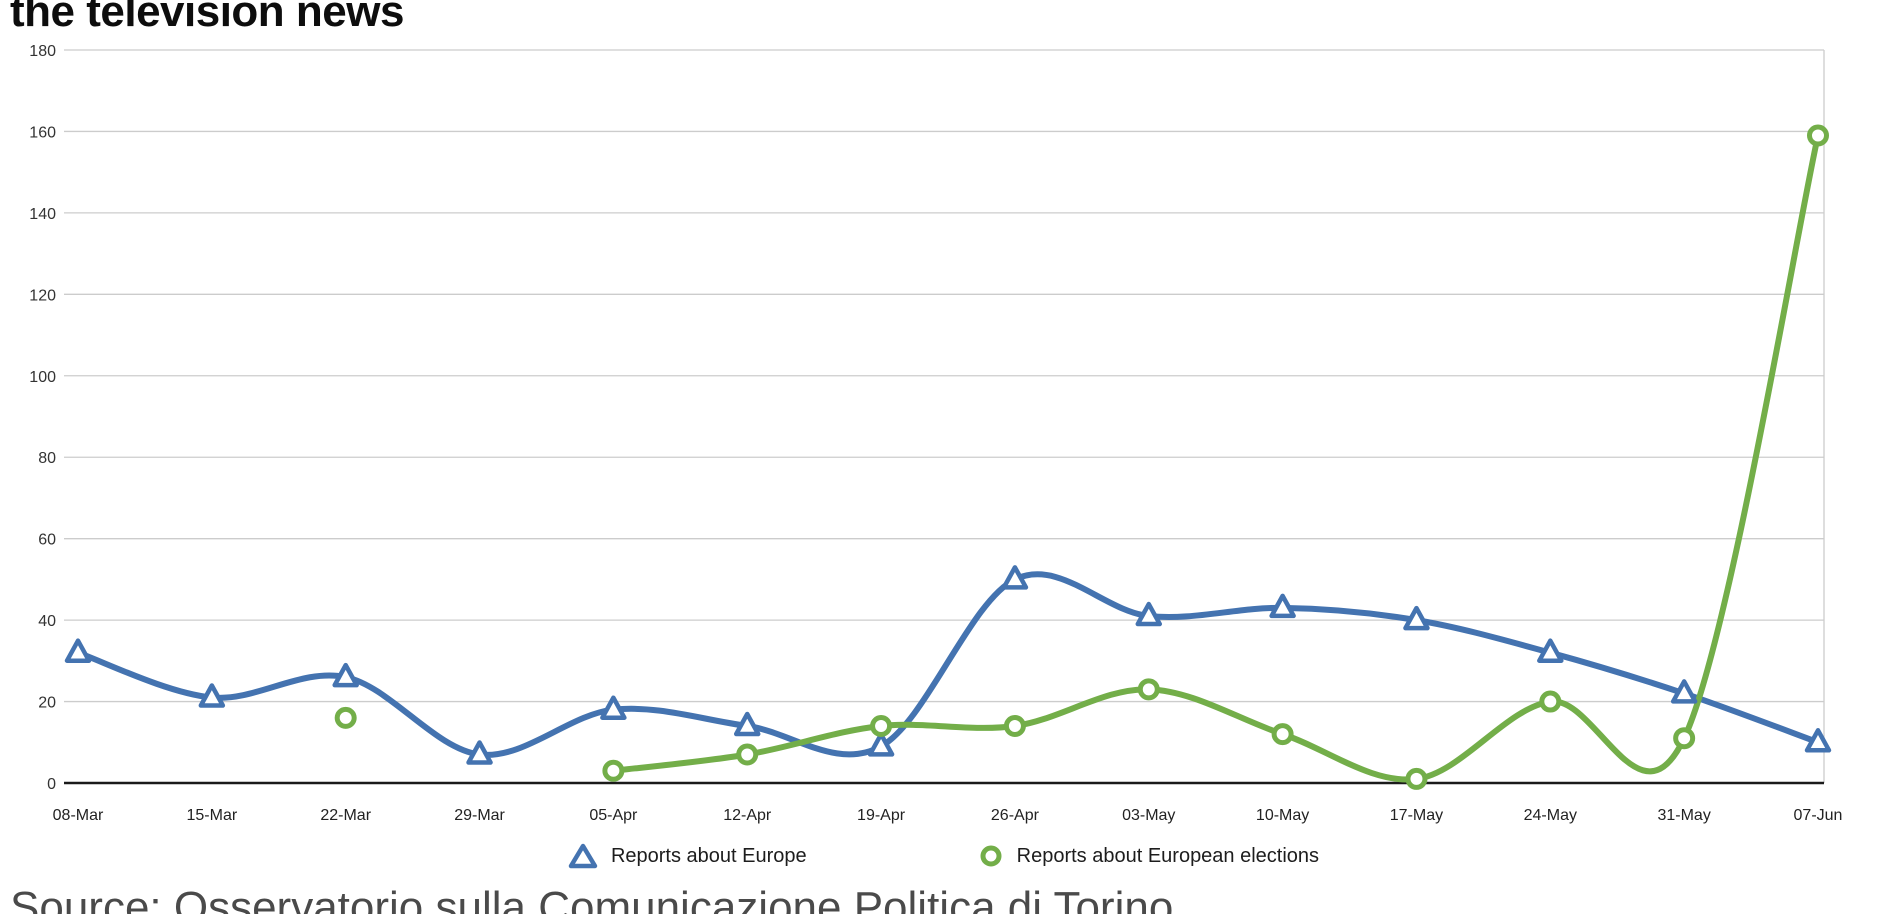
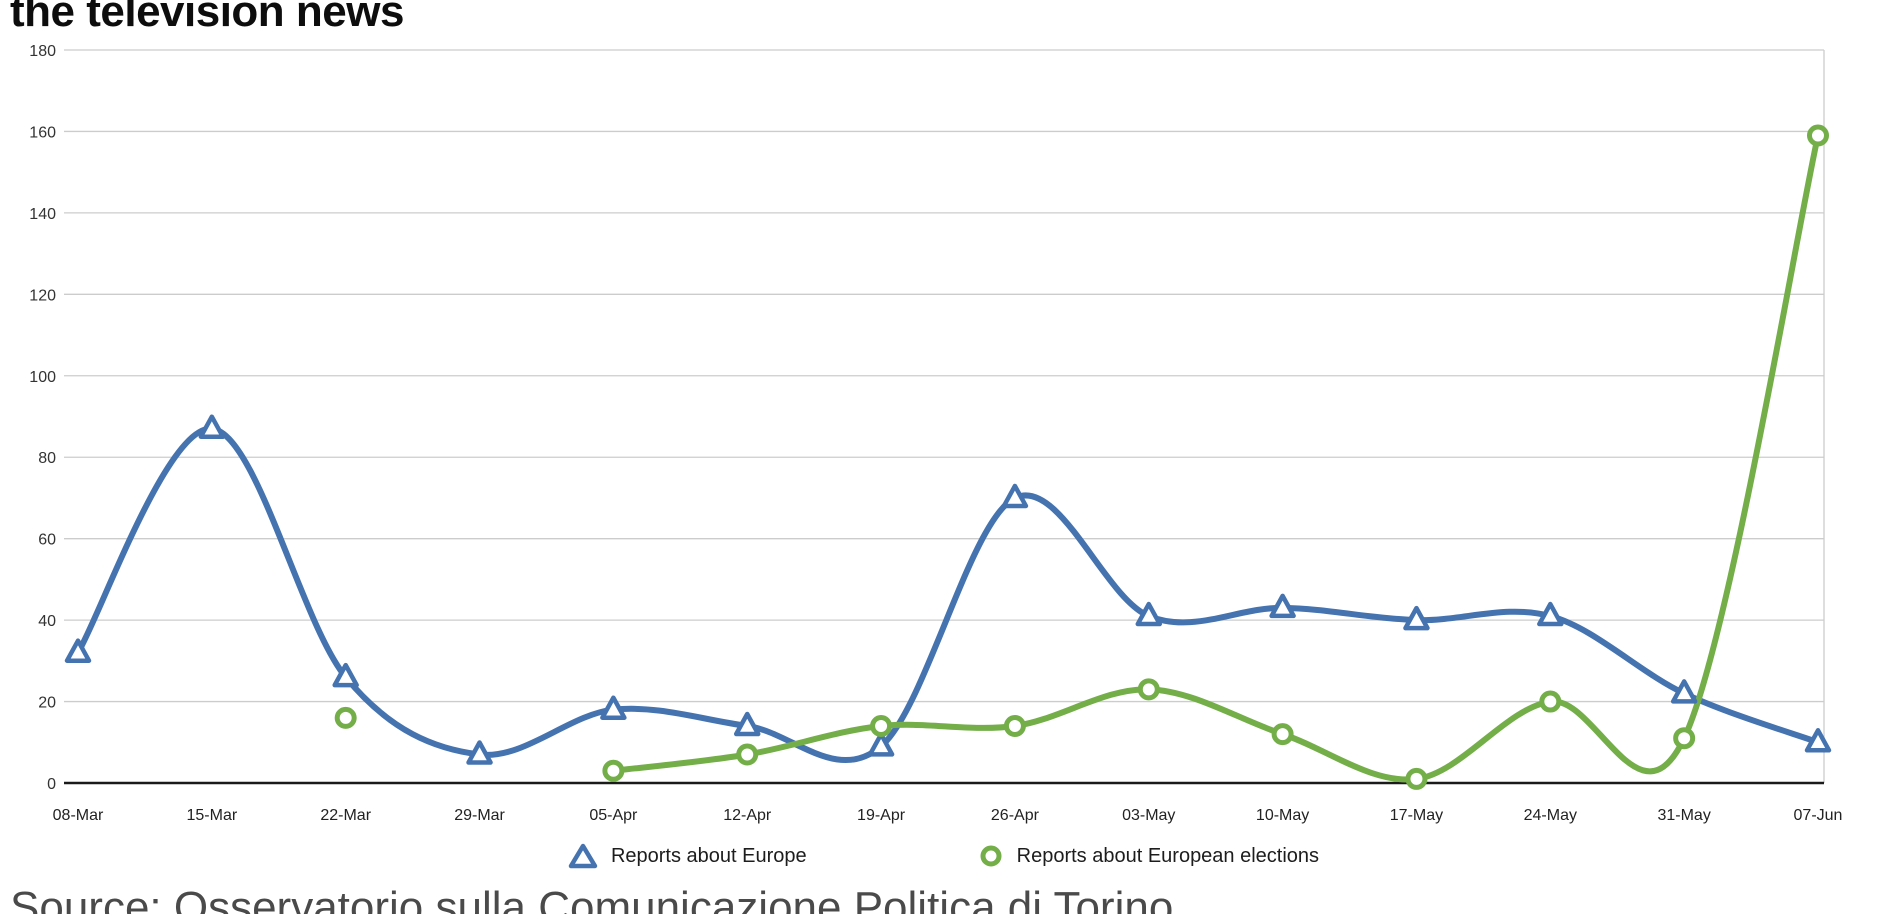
Reports about Europe/15-Mar: 21 -> 87
Reports about Europe/26-Apr: 50 -> 70
Reports about Europe/24-May: 32 -> 41
